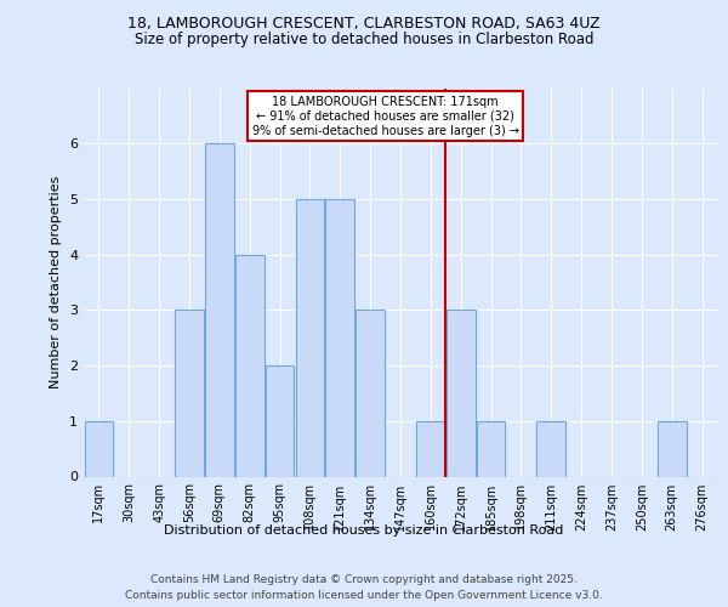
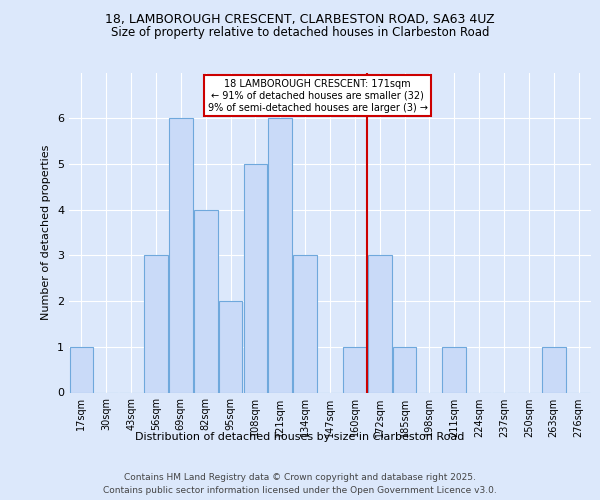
121sqm: 5 -> 6
